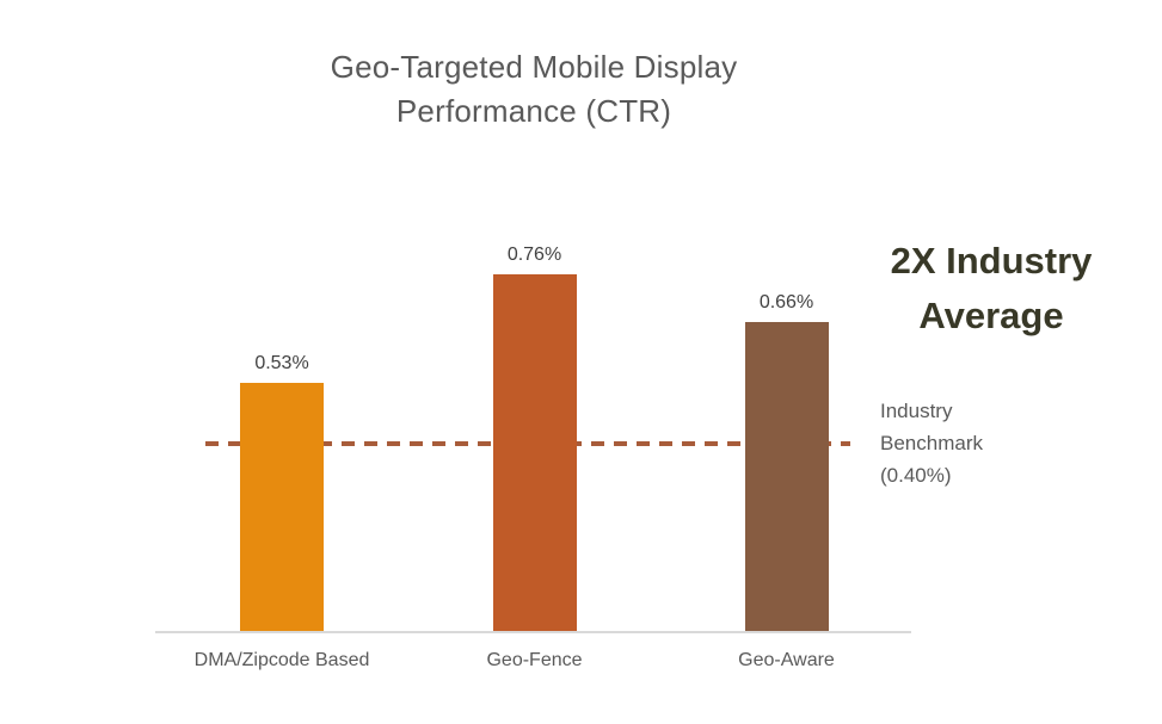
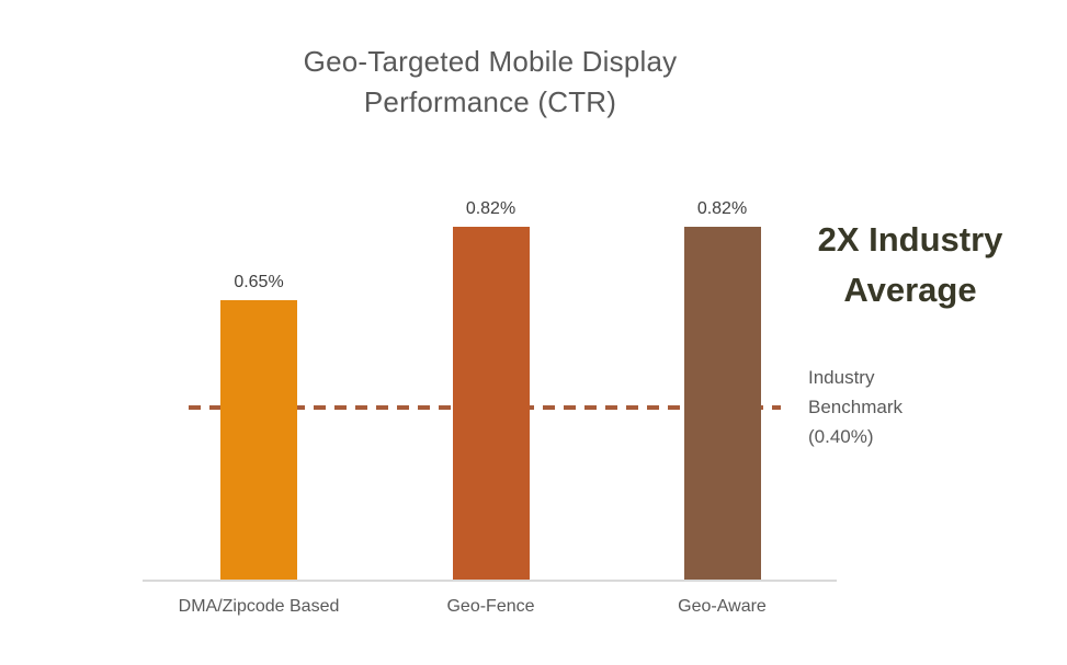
DMA/Zipcode Based: 0.53% -> 0.65%
Geo-Fence: 0.76% -> 0.82%
Geo-Aware: 0.66% -> 0.82%
